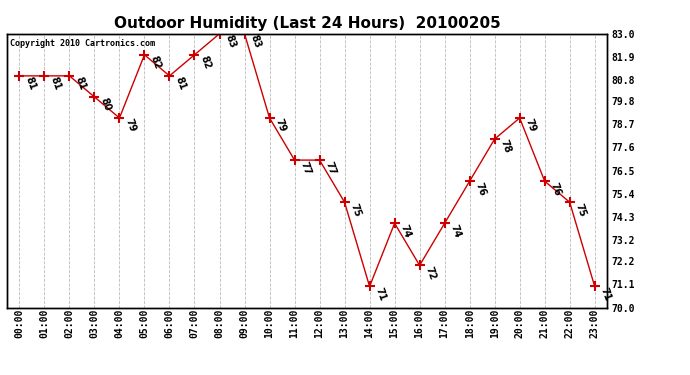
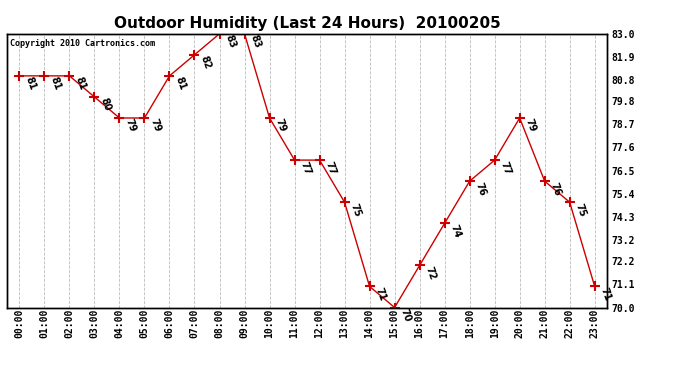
05:00: 82 -> 79
15:00: 74 -> 70
19:00: 78 -> 77
